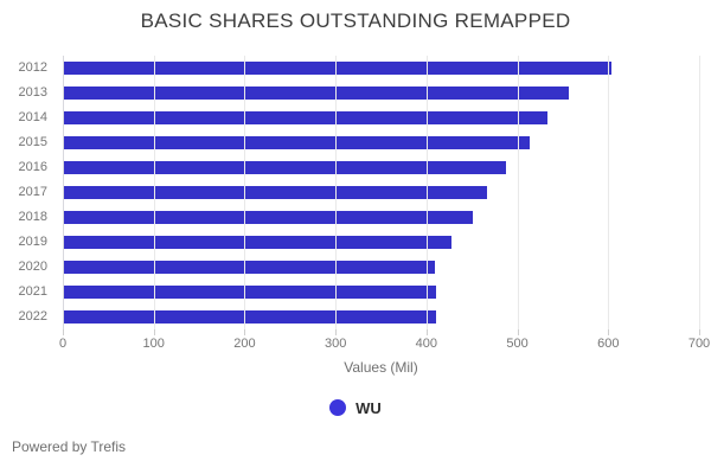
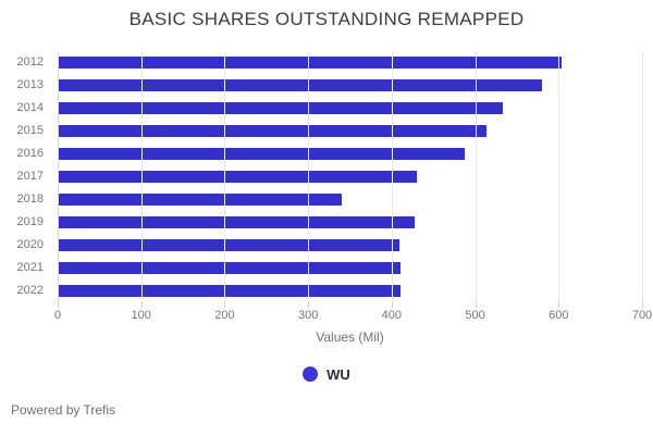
2013: 560 -> 580
2017: 470 -> 430
2018: 450 -> 340
